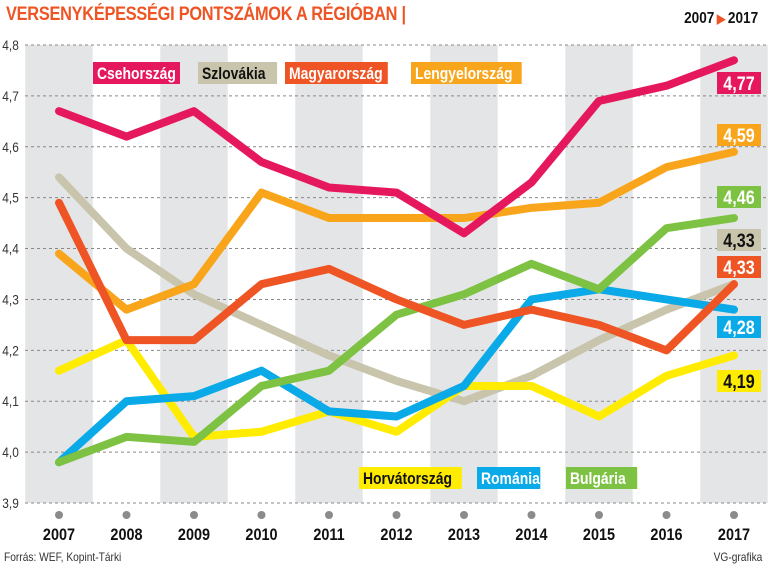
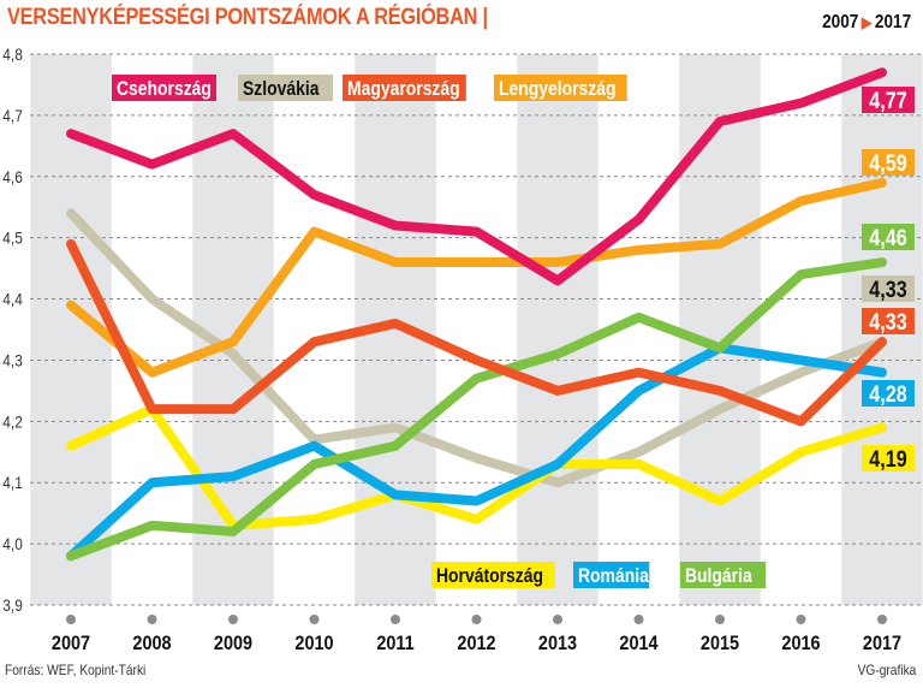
Szlovákia/2010: 4,25 -> 4,17
Románia/2014: 4,30 -> 4,25
